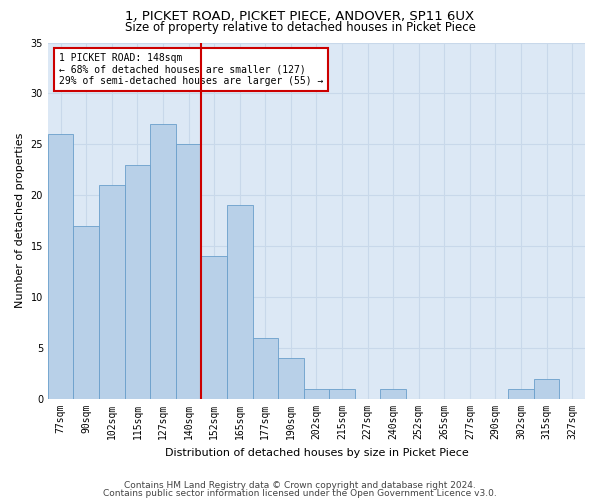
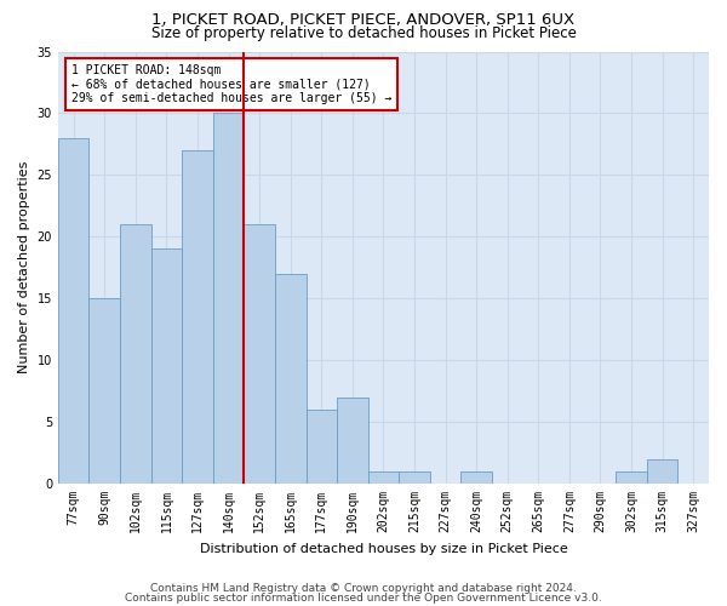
77sqm: 26 -> 28
90sqm: 17 -> 15
115sqm: 23 -> 19
140sqm: 25 -> 30
152sqm: 14 -> 21
165sqm: 19 -> 17
190sqm: 4 -> 7
